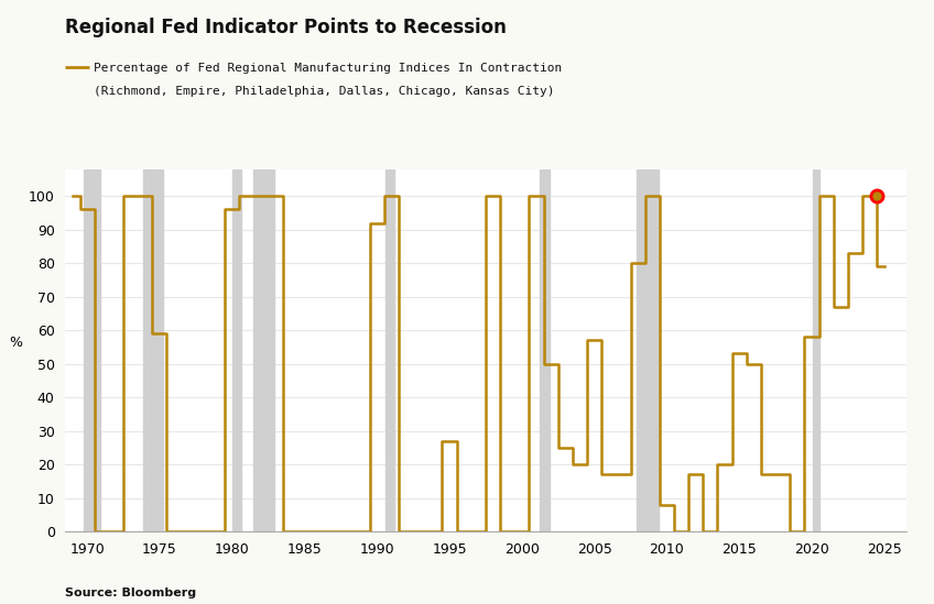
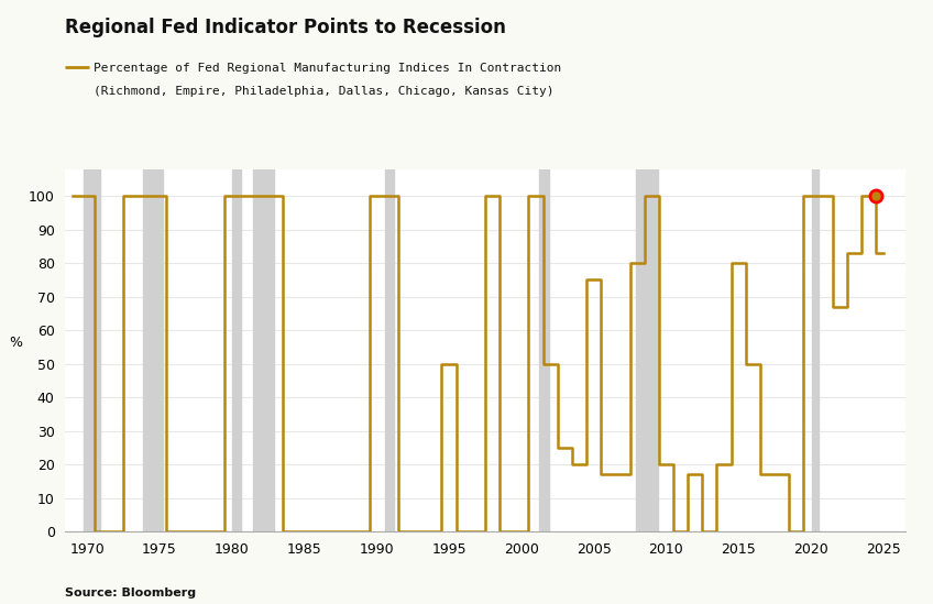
1970: 96 -> 100
1975: 59 -> 100
1980: 96 -> 100
1990: 92 -> 100
1995: 27 -> 50
2005: 57 -> 75
2010: 8 -> 20
2015: 53 -> 80
2020: 58 -> 100
2025: 79 -> 83
